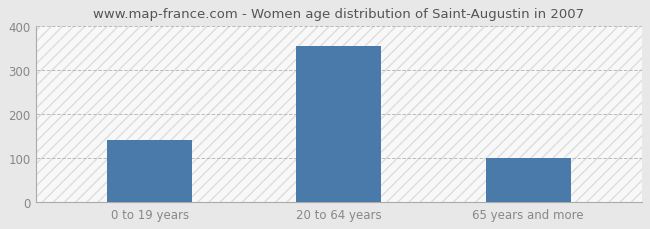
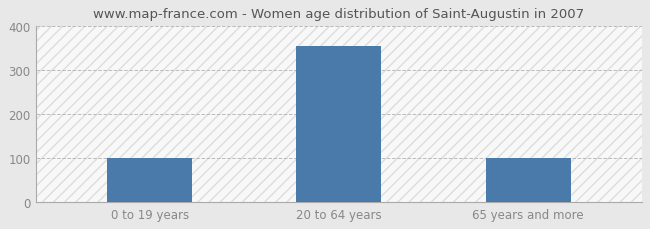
0 to 19 years: 140 -> 100
